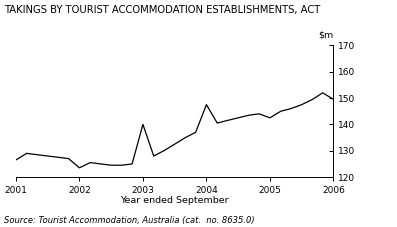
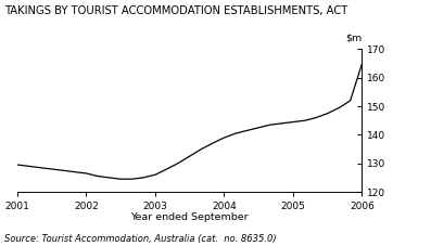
2001: 126.5 -> 129.5
2002: 123.5 -> 126.5
2003: 140.0 -> 126.0
2004: 147.5 -> 139.0
2005: 142.5 -> 144.5
2006: 149.5 -> 165.0
